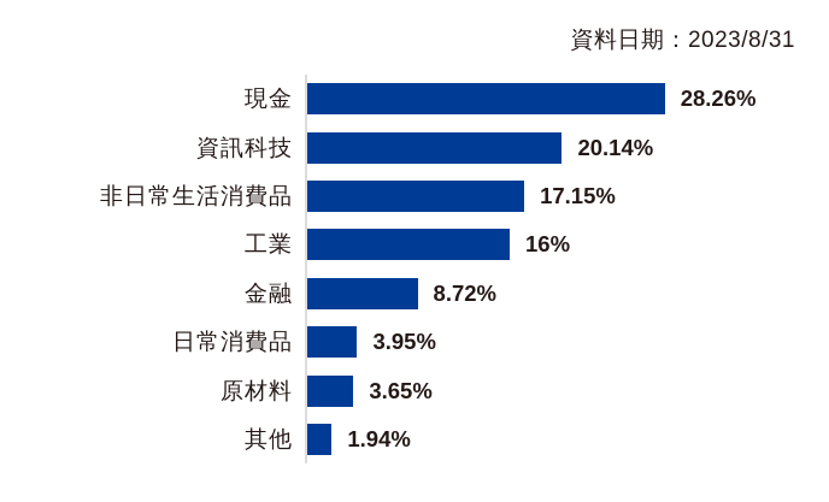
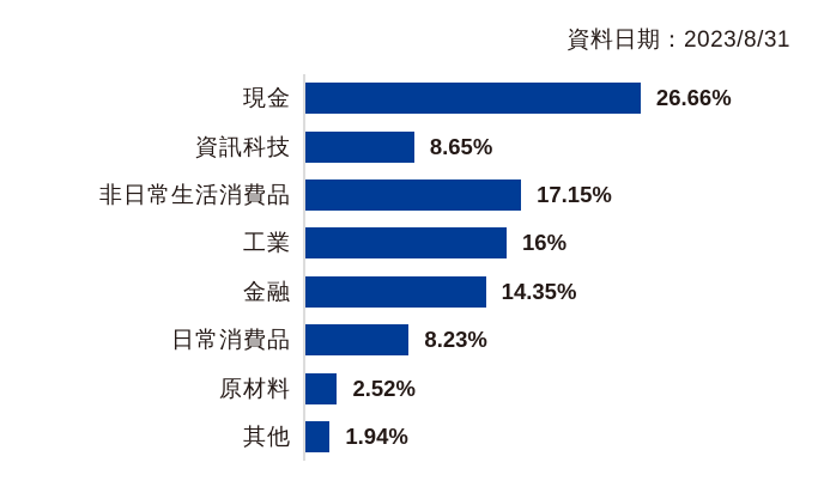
現金: 28.26% -> 26.66%
資訊科技: 20.14% -> 8.65%
金融: 8.72% -> 14.35%
日常消費品: 3.95% -> 8.23%
原材料: 3.65% -> 2.52%
